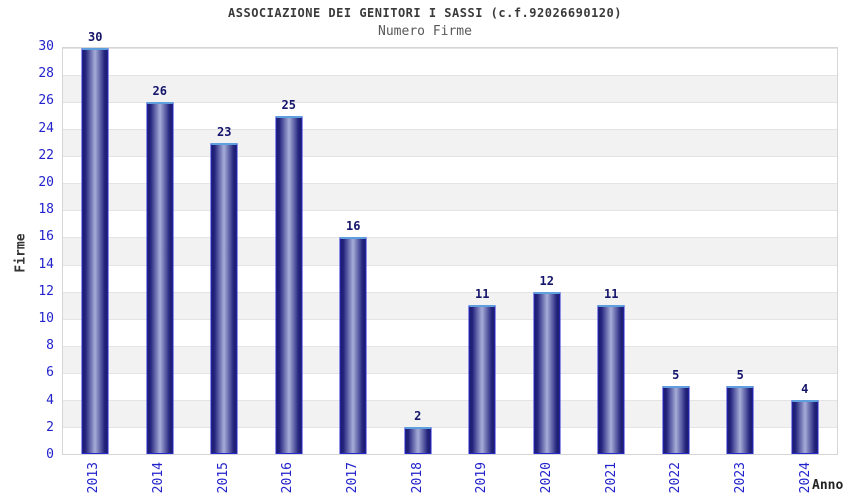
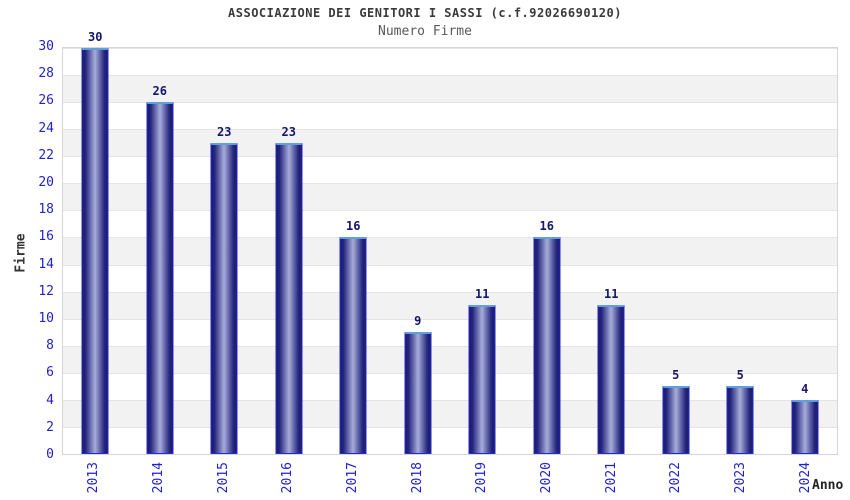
2016: 25 -> 23
2018: 2 -> 9
2020: 12 -> 16
